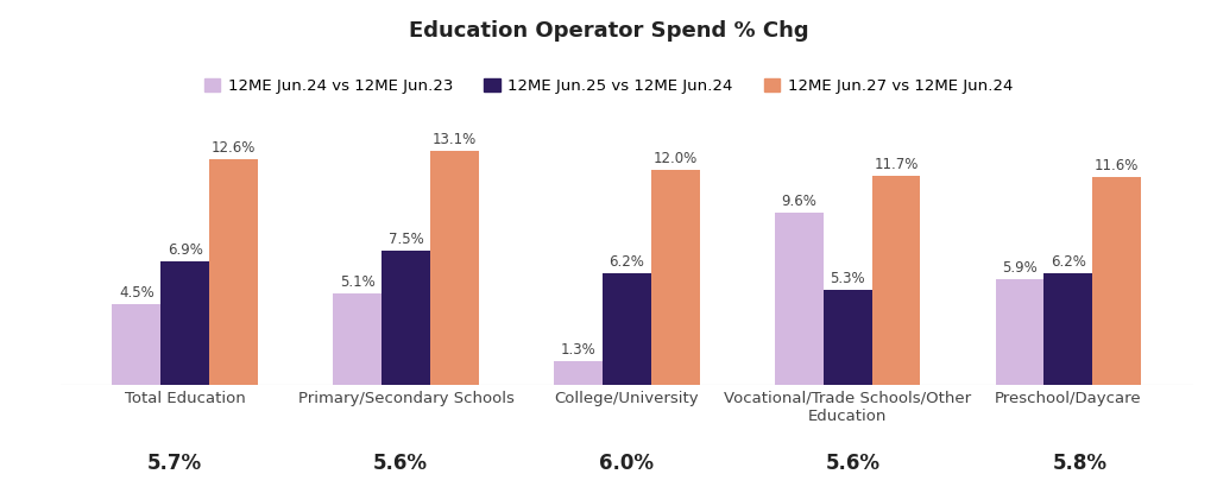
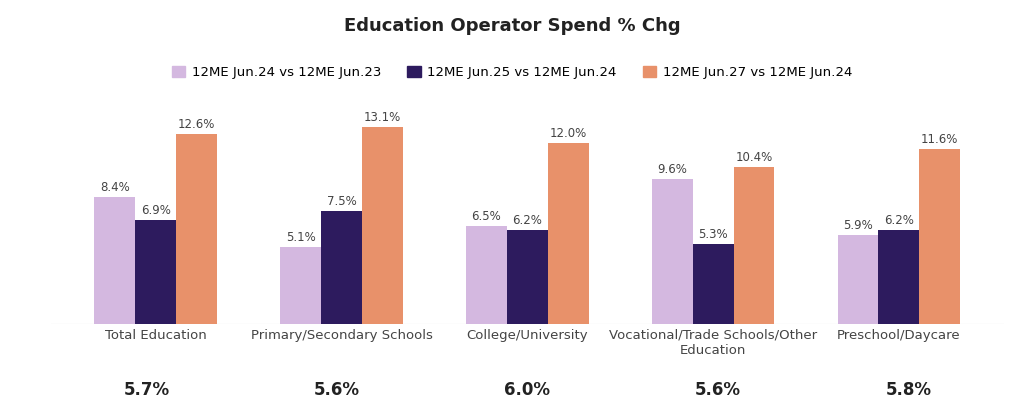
12ME Jun․24 vs 12ME Jun․23/Total Education: 4.5% -> 8.4%
12ME Jun․24 vs 12ME Jun․23/College/University: 1.3% -> 6.5%
12ME Jun․27 vs 12ME Jun․24/Vocational/Trade Schools/Other Education: 11.7% -> 10.4%
